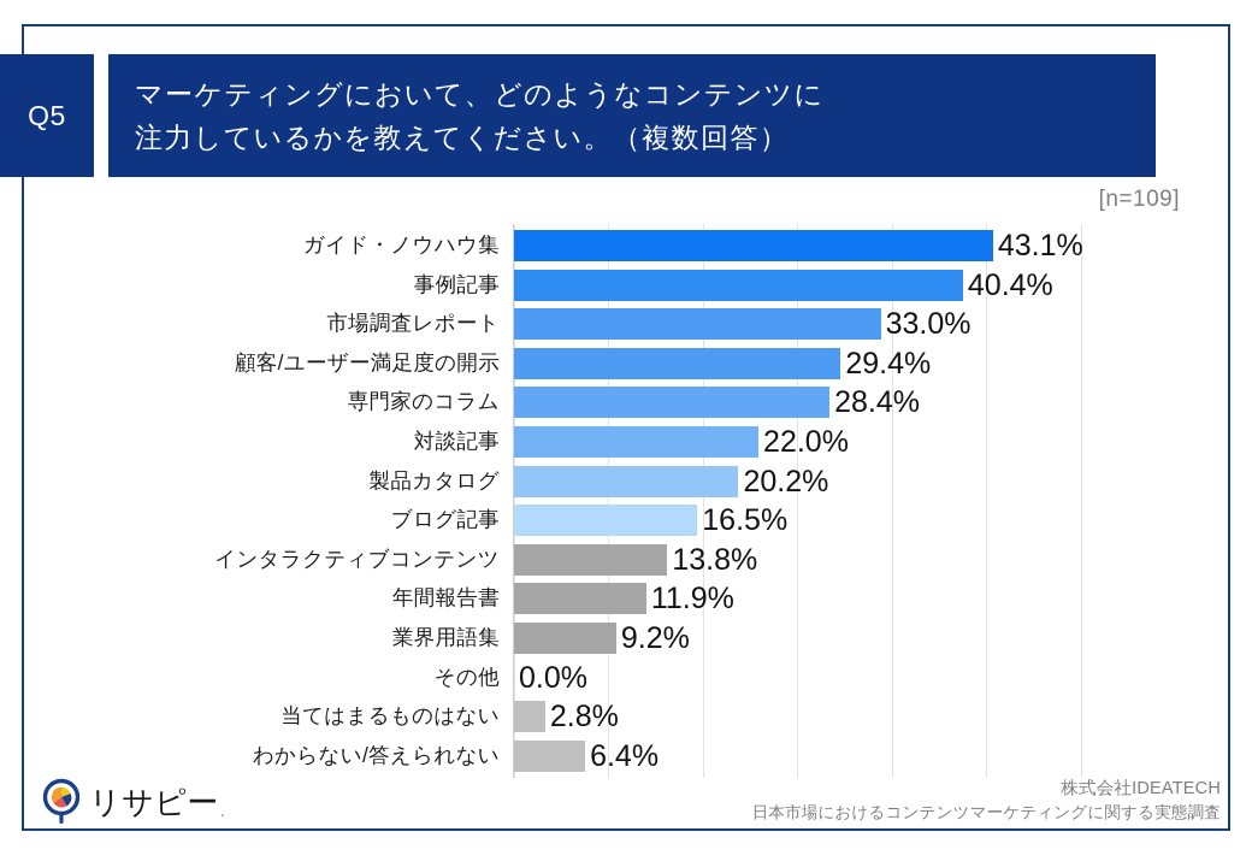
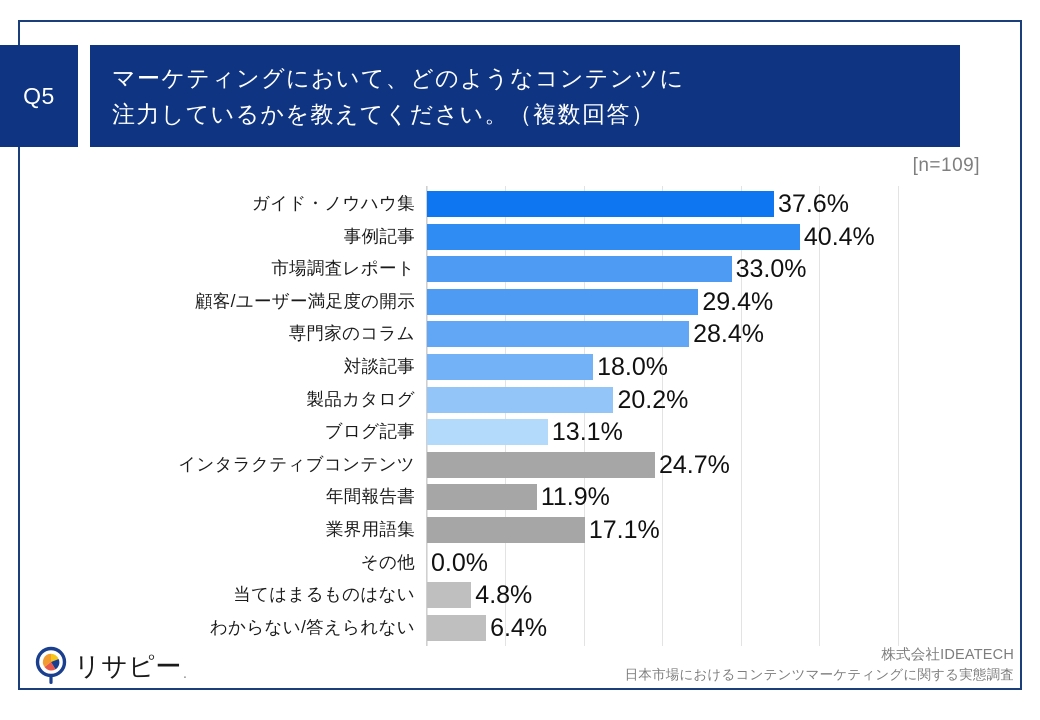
ガイド・ノウハウ集: 43.1% -> 37.6%
対談記事: 22.0% -> 18.0%
ブログ記事: 16.5% -> 13.1%
インタラクティブコンテンツ: 13.8% -> 24.7%
業界用語集: 9.2% -> 17.1%
当てはまるものはない: 2.8% -> 4.8%
